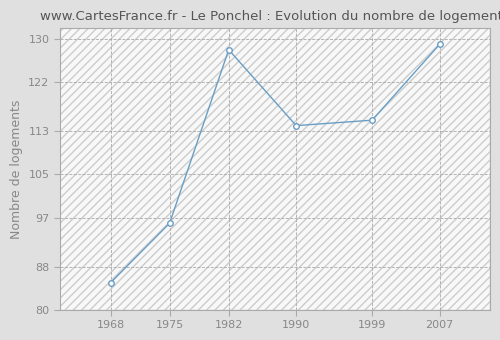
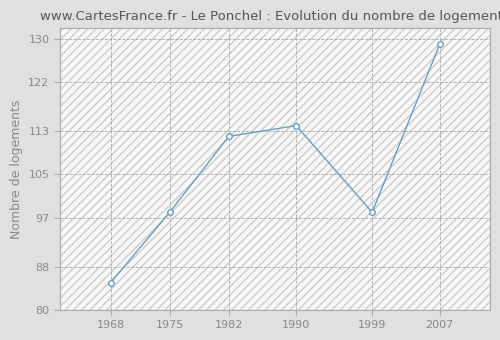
1975: 96 -> 98
1982: 128 -> 112
1999: 115 -> 98
